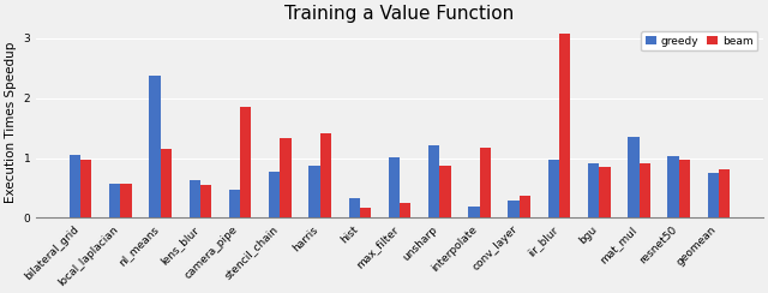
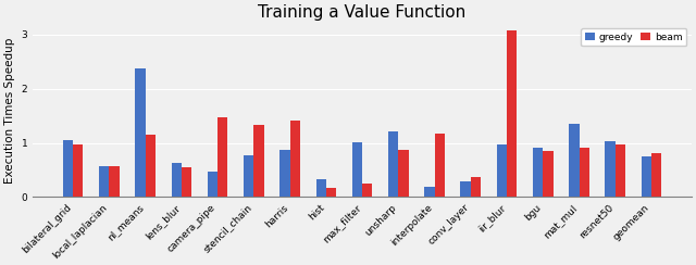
beam/camera_pipe: 1.85 -> 1.47
